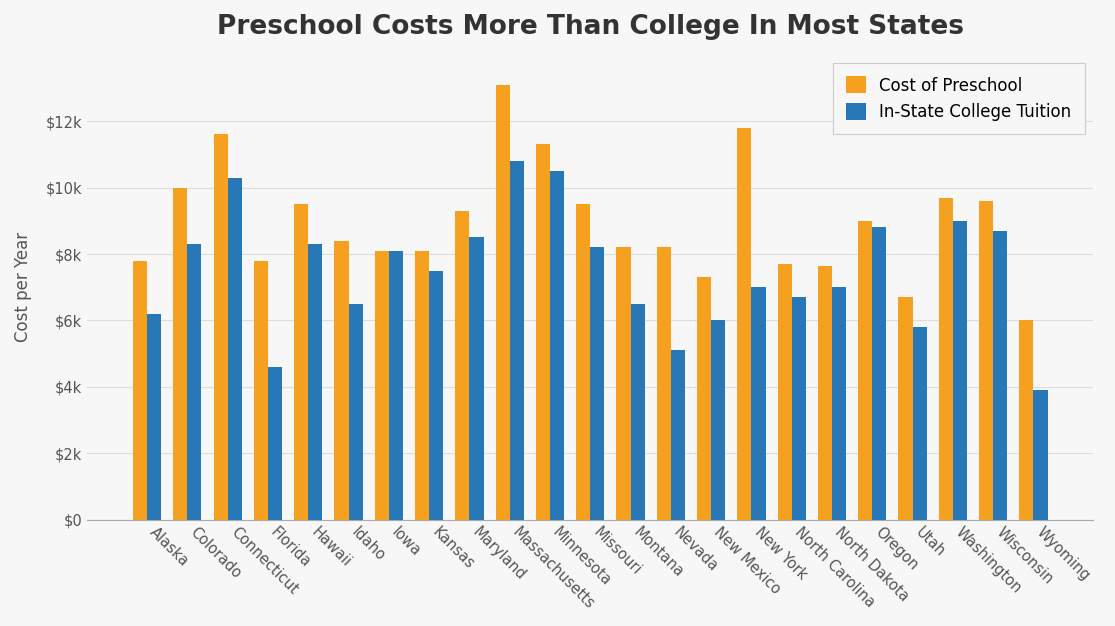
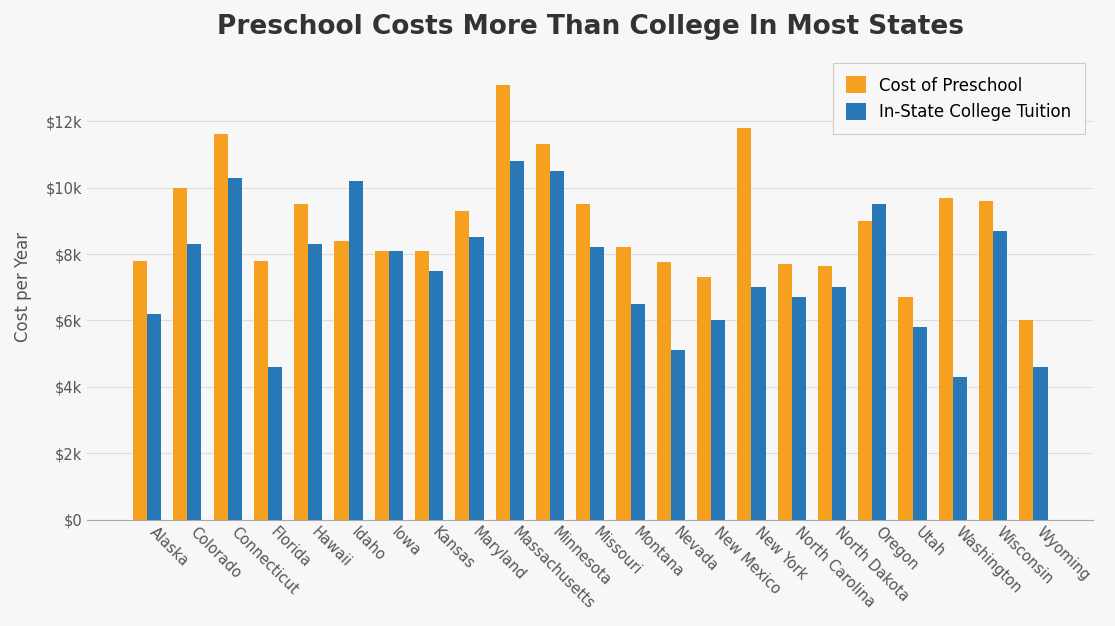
In-State College Tuition/Idaho: $6.5k -> $10.2k
Cost of Preschool/Nevada: $8.20k -> $7.75k
In-State College Tuition/Oregon: $8.8k -> $9.5k
In-State College Tuition/Washington: $9.0k -> $4.3k
In-State College Tuition/Wyoming: $3.9k -> $4.6k
